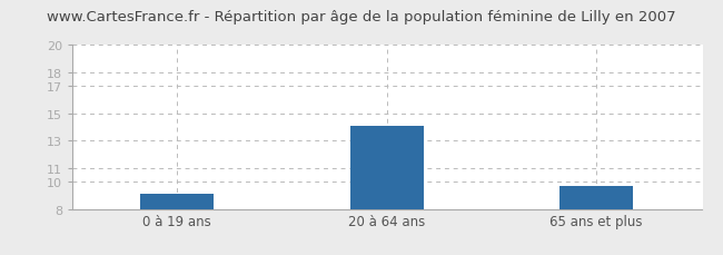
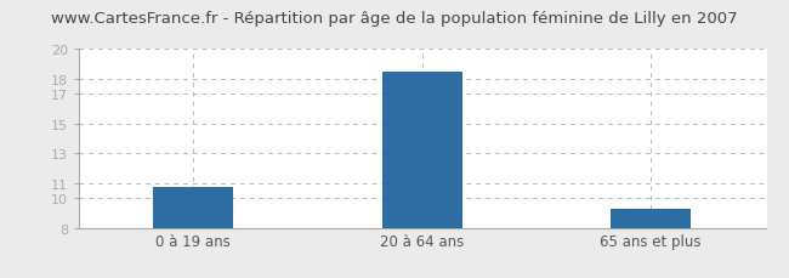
0 à 19 ans: 9.1 -> 10.8
20 à 64 ans: 14.1 -> 18.5
65 ans et plus: 9.7 -> 9.2
